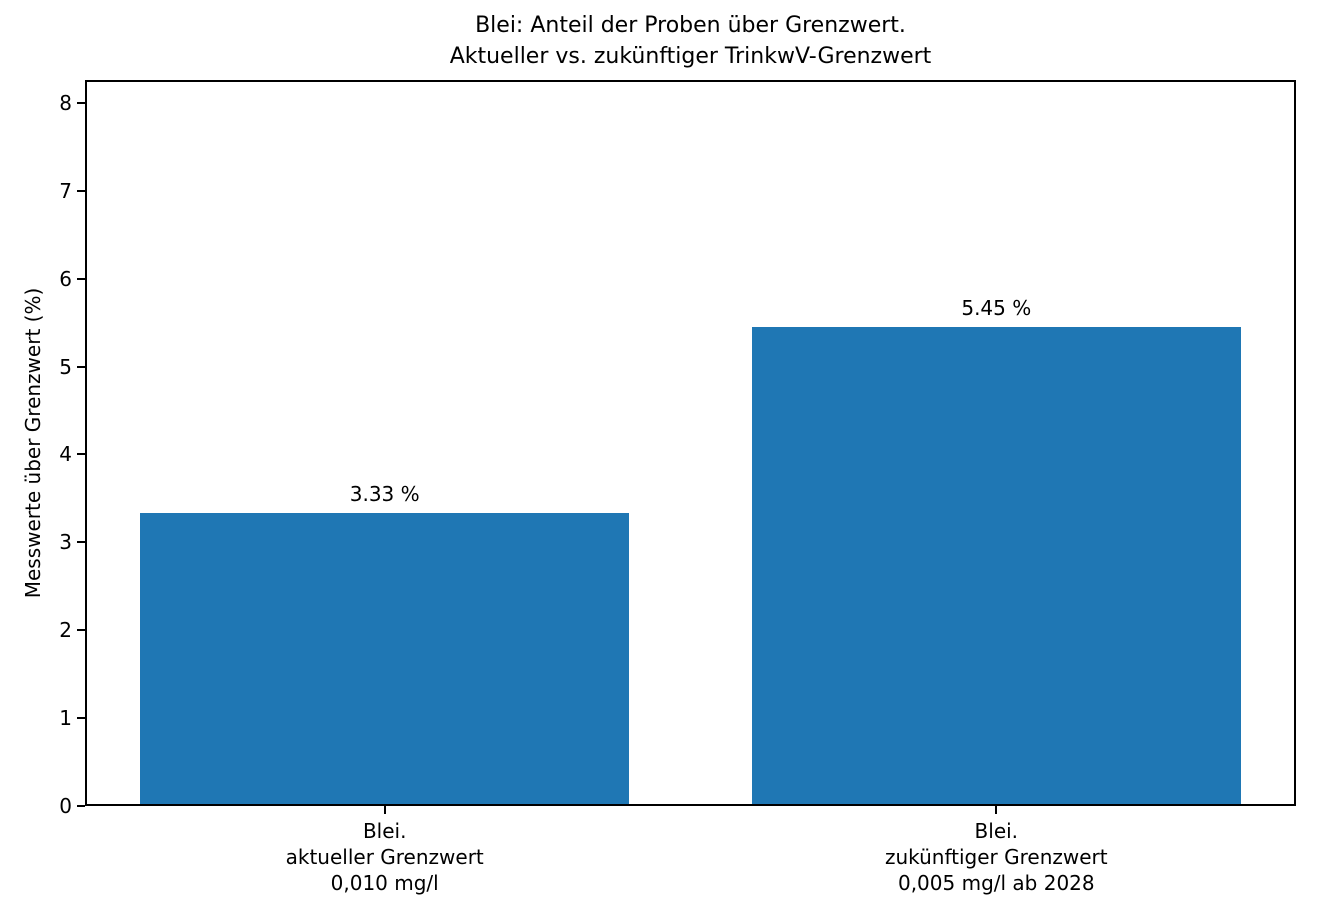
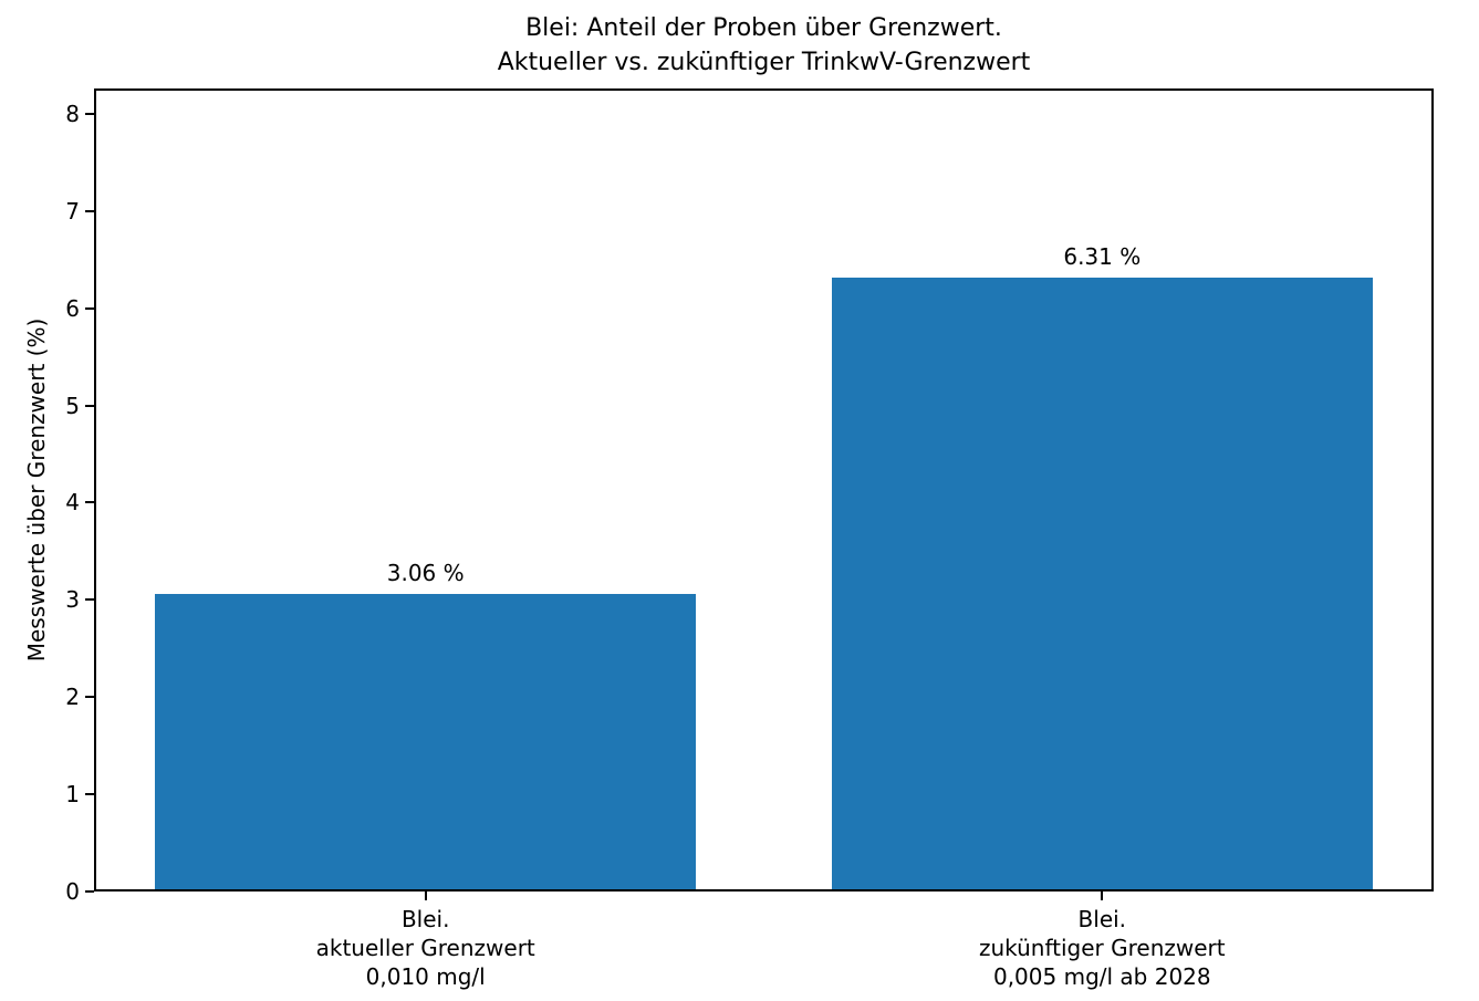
Blei. aktueller Grenzwert 0,010 mg/l: 3.33 -> 3.06
Blei. zukünftiger Grenzwert 0,005 mg/l ab 2028: 5.45 -> 6.31
